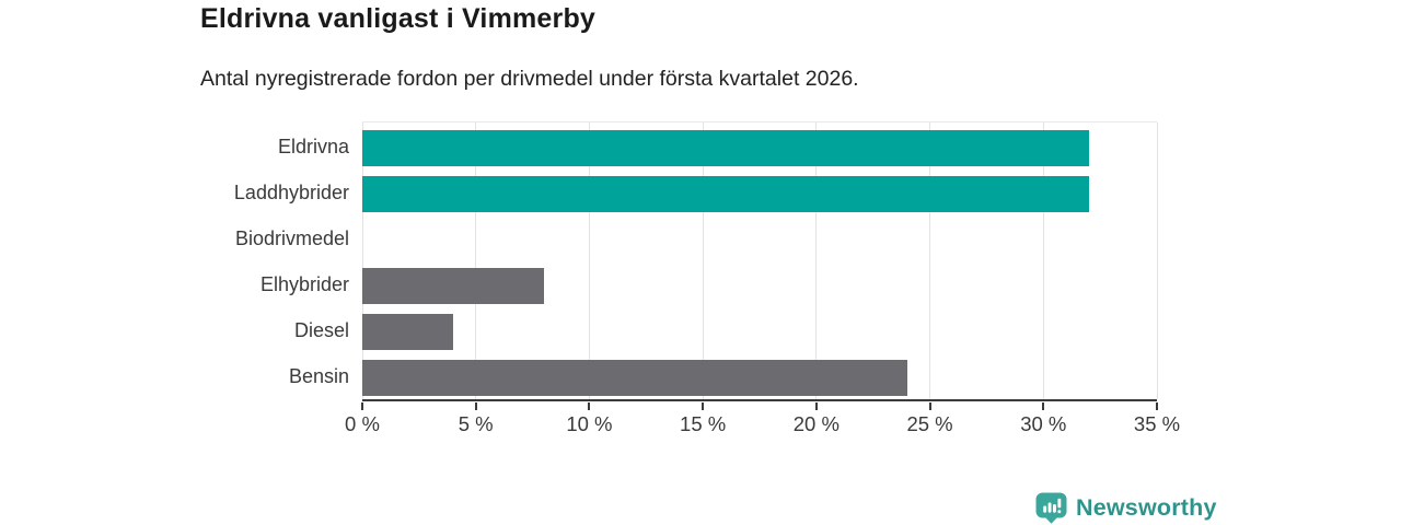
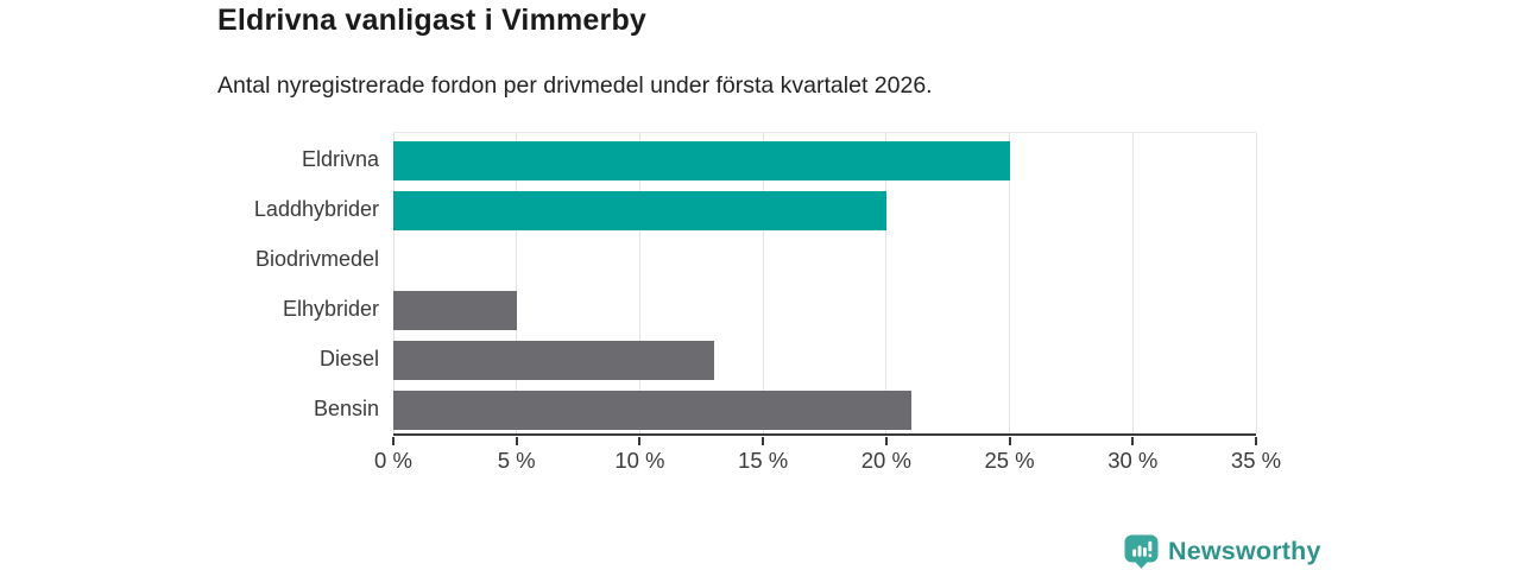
Eldrivna: 32% -> 25%
Laddhybrider: 32% -> 20%
Elhybrider: 8% -> 5%
Diesel: 4% -> 13%
Bensin: 24% -> 21%
